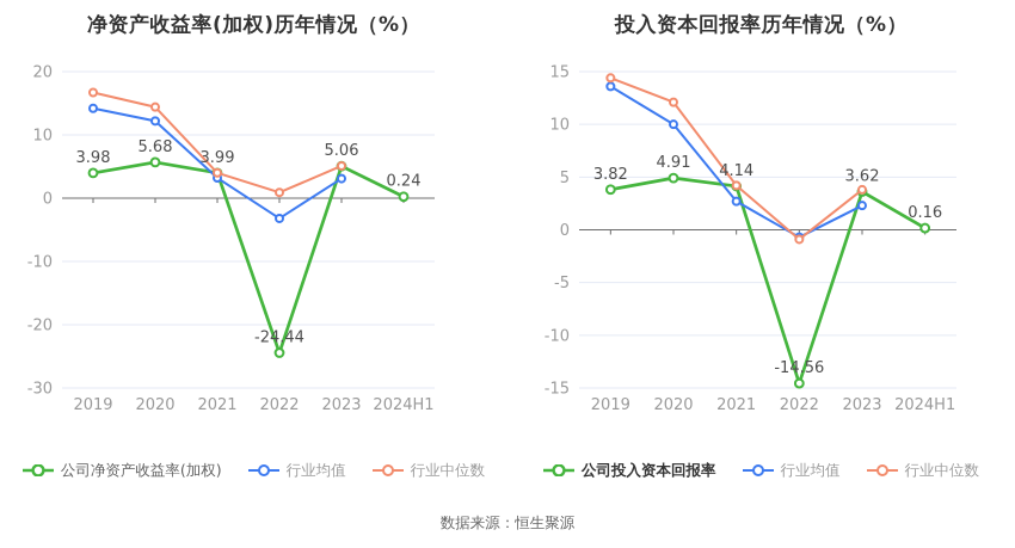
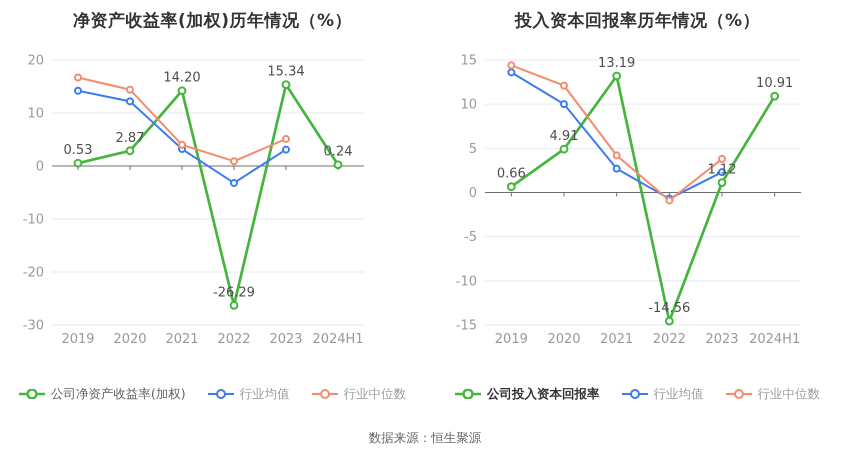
净资产收益率(加权)历年情况（%）/公司净资产收益率(加权)/2019: 3.98 -> 0.53
净资产收益率(加权)历年情况（%）/公司净资产收益率(加权)/2020: 5.68 -> 2.87
净资产收益率(加权)历年情况（%）/公司净资产收益率(加权)/2021: 3.99 -> 14.20
净资产收益率(加权)历年情况（%）/公司净资产收益率(加权)/2022: -24.44 -> -26.29
净资产收益率(加权)历年情况（%）/公司净资产收益率(加权)/2023: 5.06 -> 15.34
投入资本回报率历年情况（%）/公司投入资本回报率/2019: 3.82 -> 0.66
投入资本回报率历年情况（%）/公司投入资本回报率/2021: 4.14 -> 13.19
投入资本回报率历年情况（%）/公司投入资本回报率/2023: 3.62 -> 1.12
投入资本回报率历年情况（%）/公司投入资本回报率/2024H1: 0.16 -> 10.91
